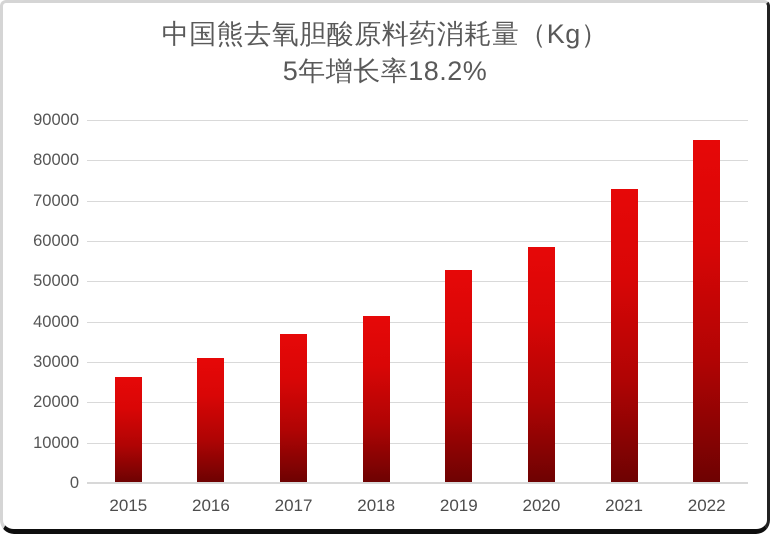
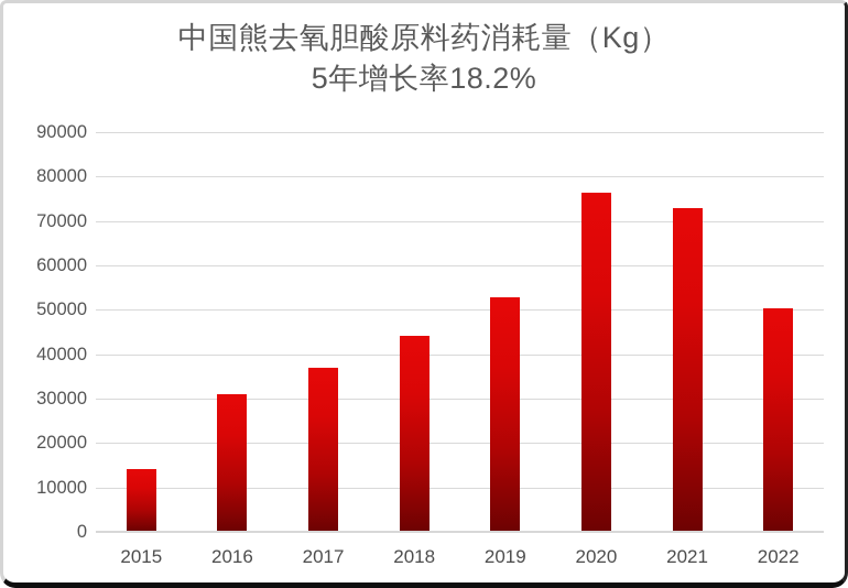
2015: 26000 -> 14000
2018: 41000 -> 44000
2020: 58000 -> 76000
2022: 85000 -> 50000
